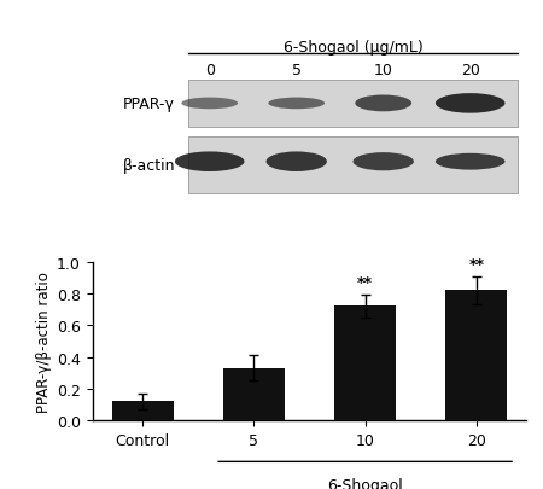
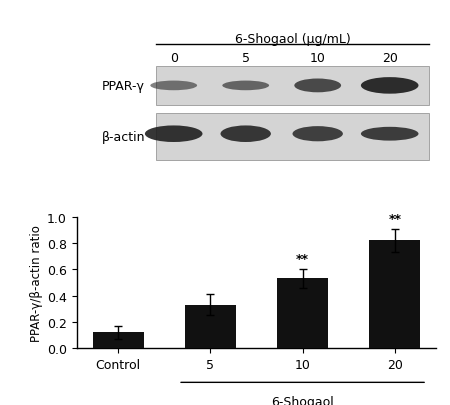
10: 0.72 -> 0.53
